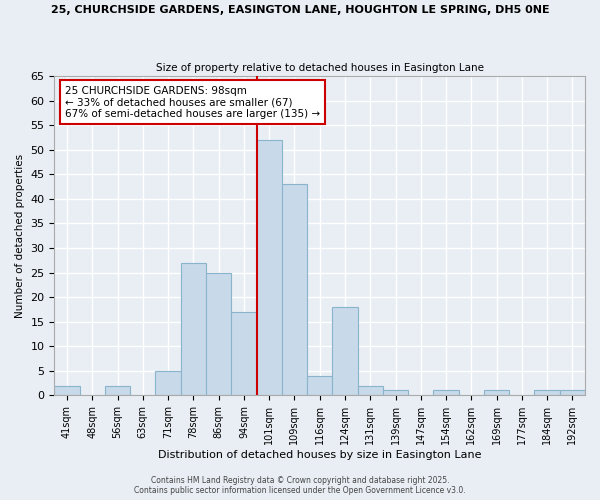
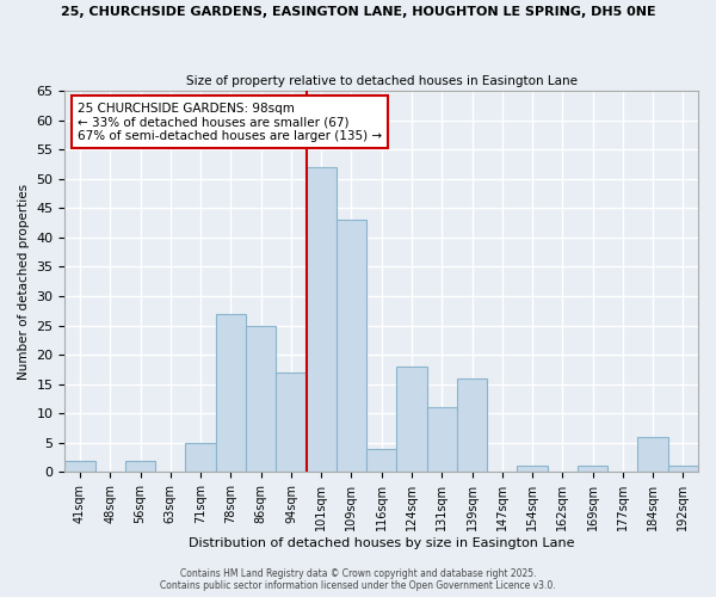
131sqm: 2 -> 11
139sqm: 1 -> 16
184sqm: 1 -> 6
